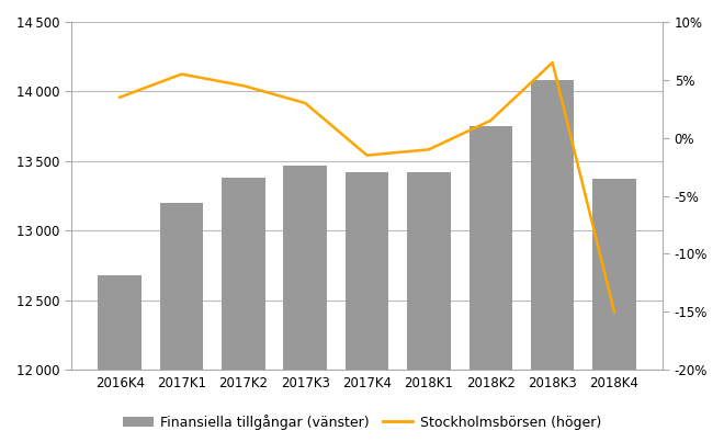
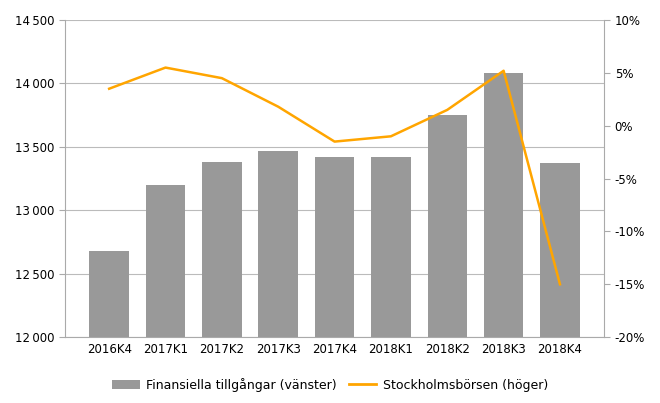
Stockholmsbörsen (höger)/2017K3: 3.0% -> 1.8%
Stockholmsbörsen (höger)/2018K3: 6.5% -> 5.2%
